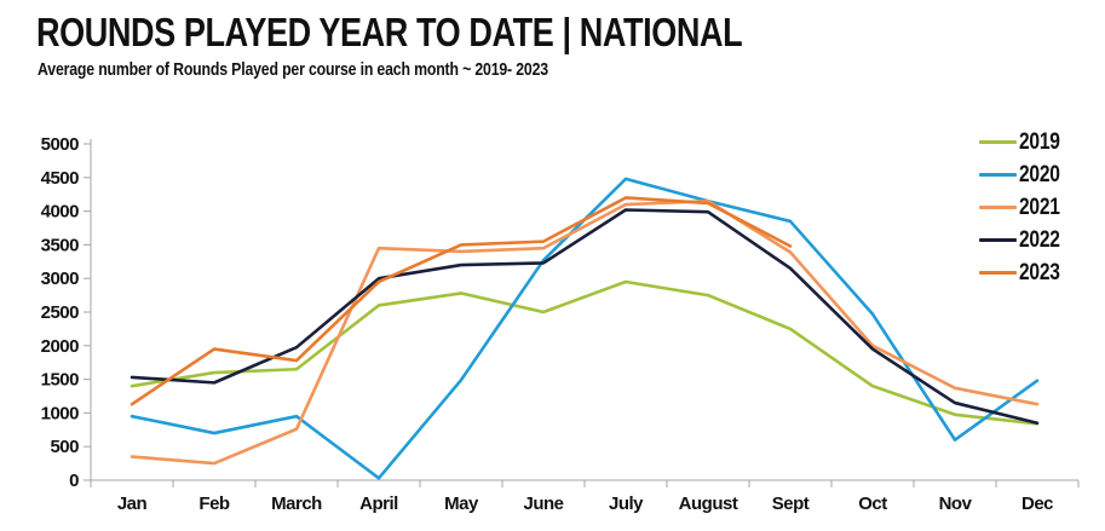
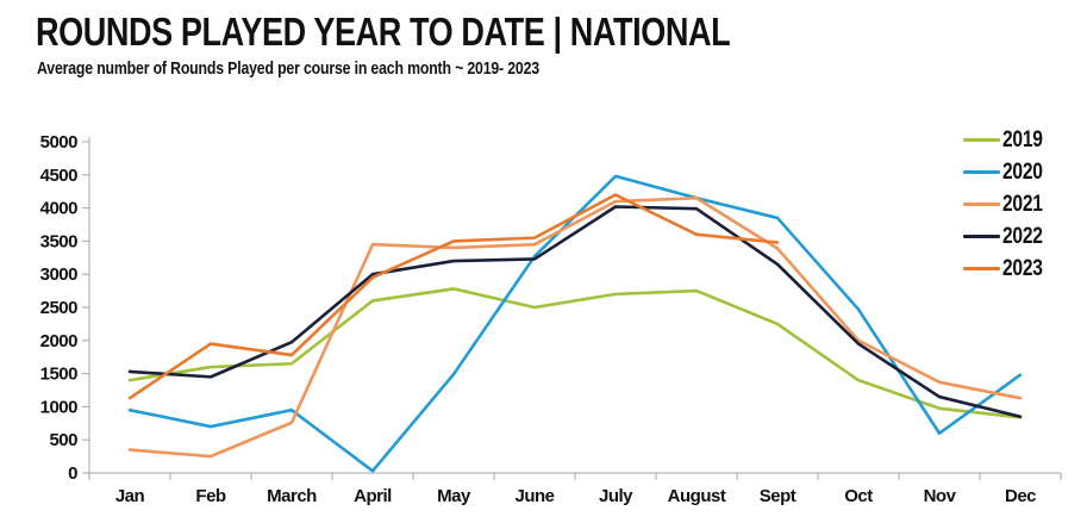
2019/July: 3000 -> 2700
2023/August: 4100 -> 3600
